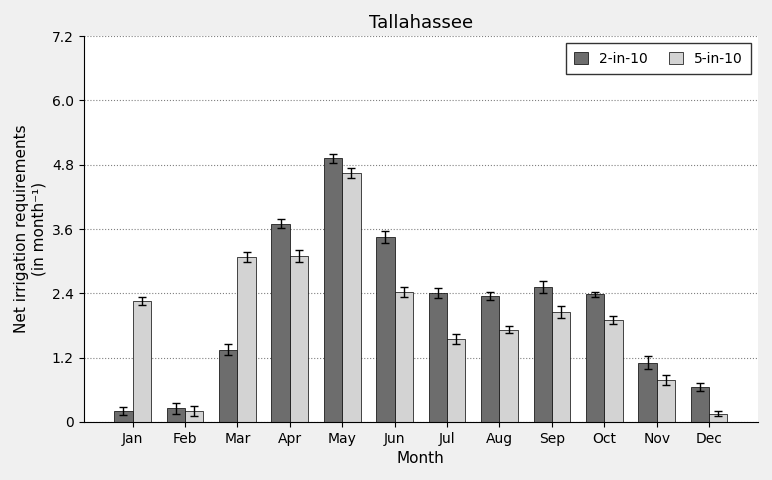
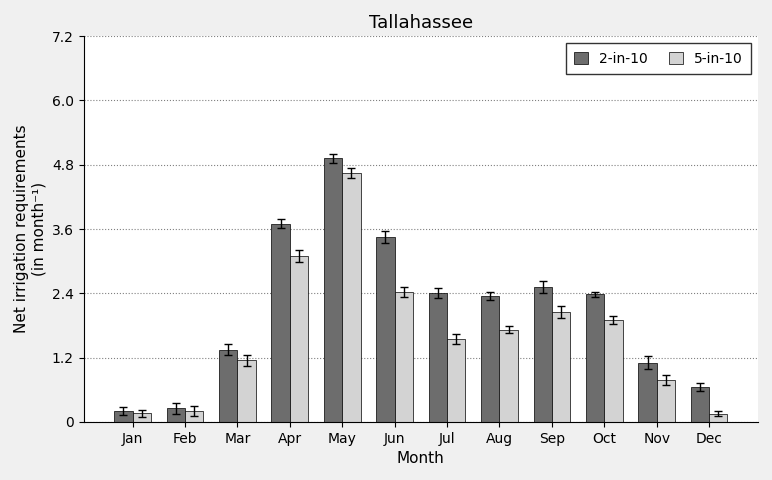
5-in-10/Jan: 2.26 -> 0.16
5-in-10/Mar: 3.08 -> 1.15
